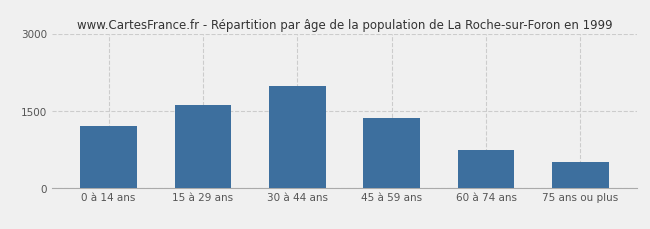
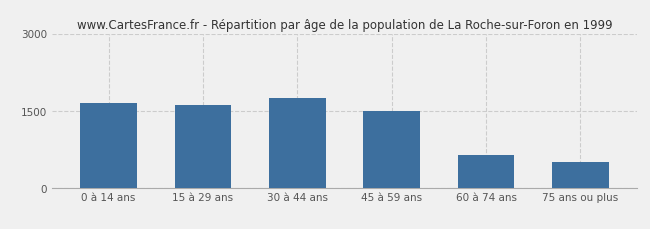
0 à 14 ans: 1200 -> 1650
30 à 44 ans: 1980 -> 1740
45 à 59 ans: 1360 -> 1490
60 à 74 ans: 740 -> 630
